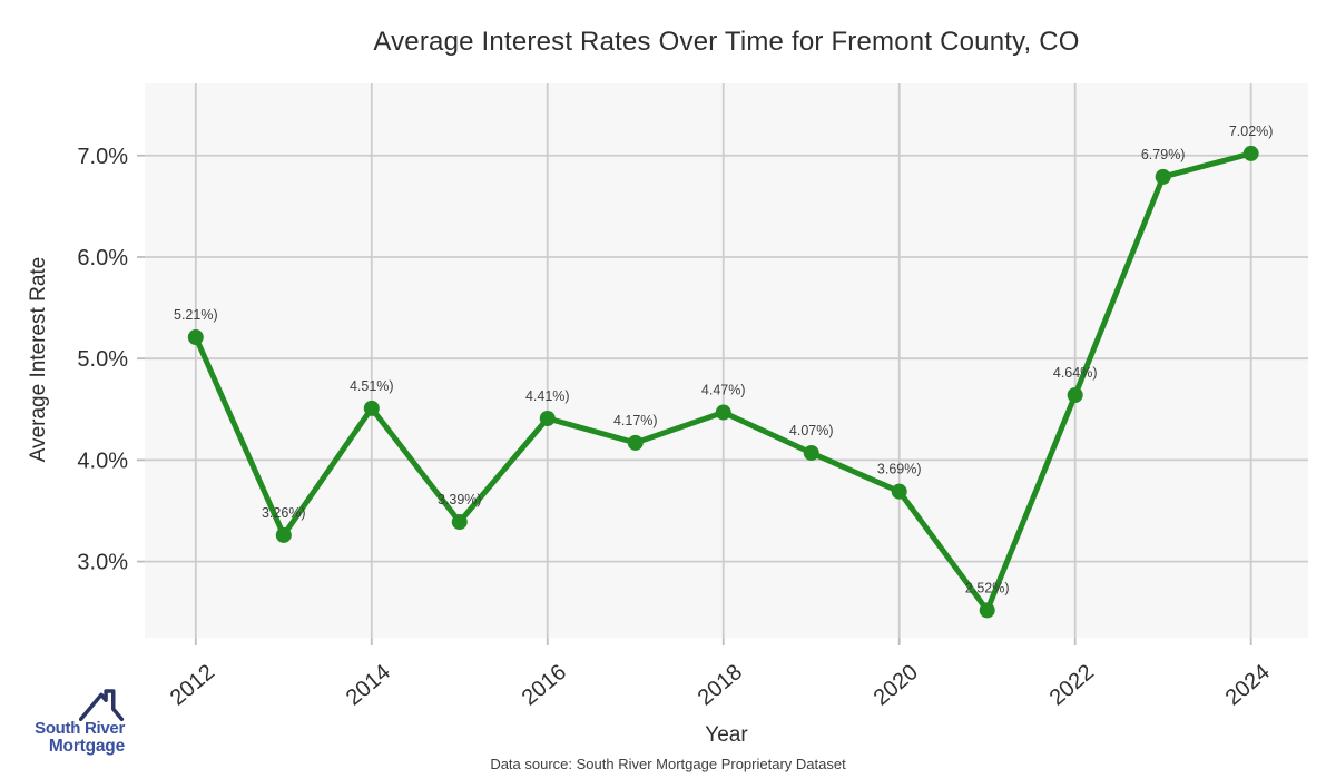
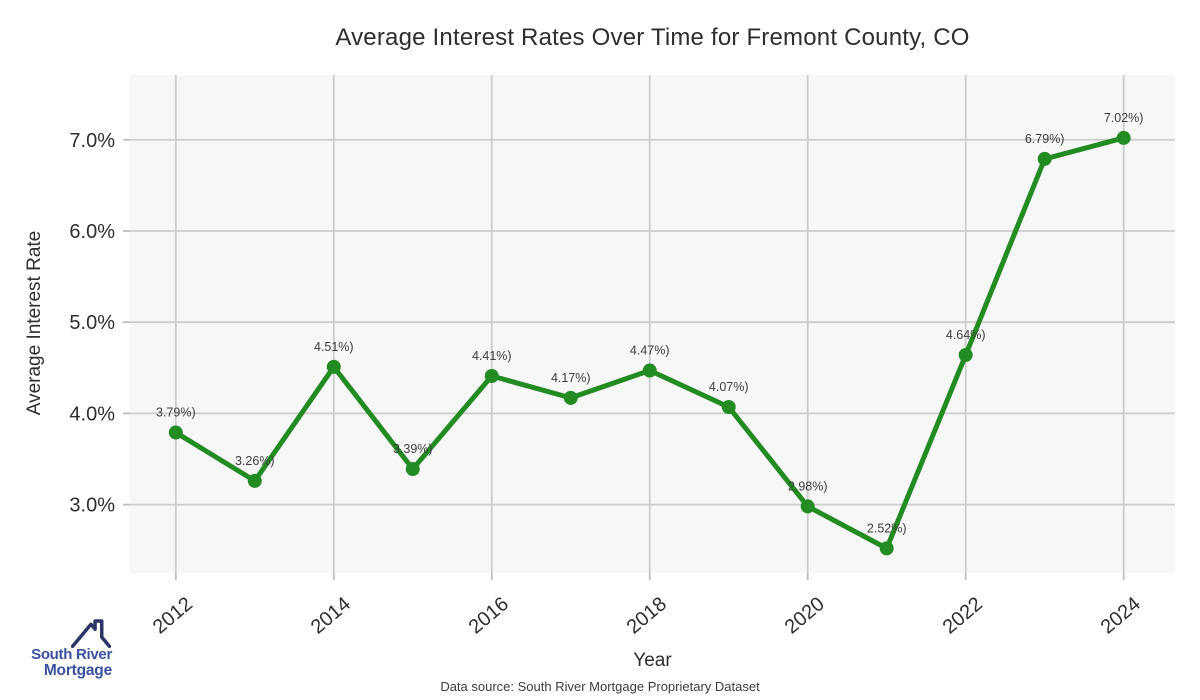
2012: 5.21% -> 3.79%
2020: 3.69% -> 2.98%
